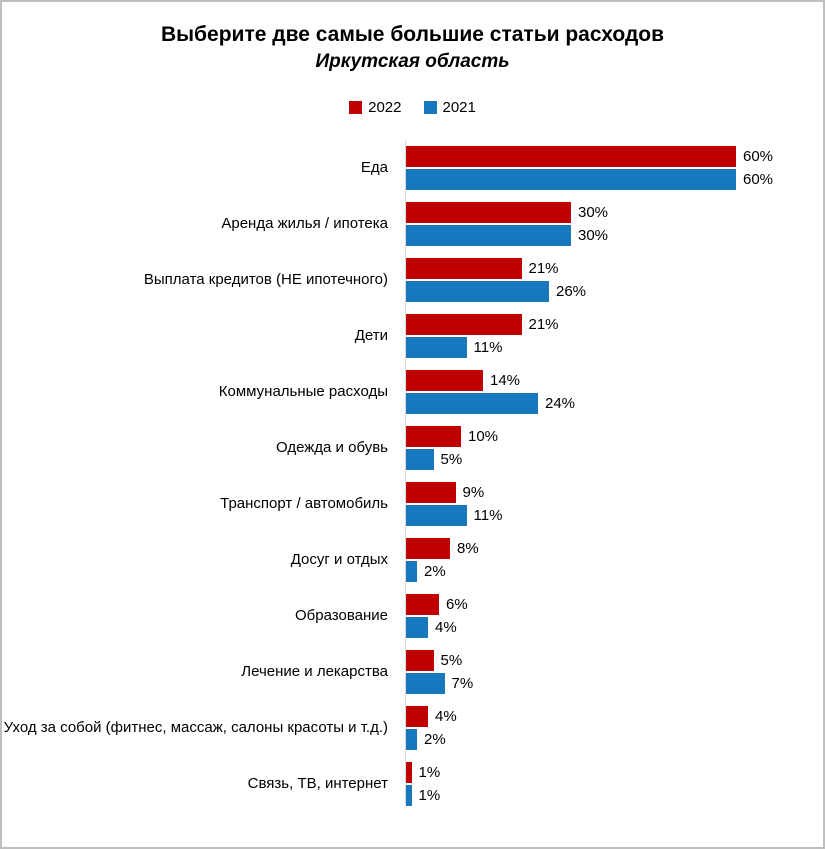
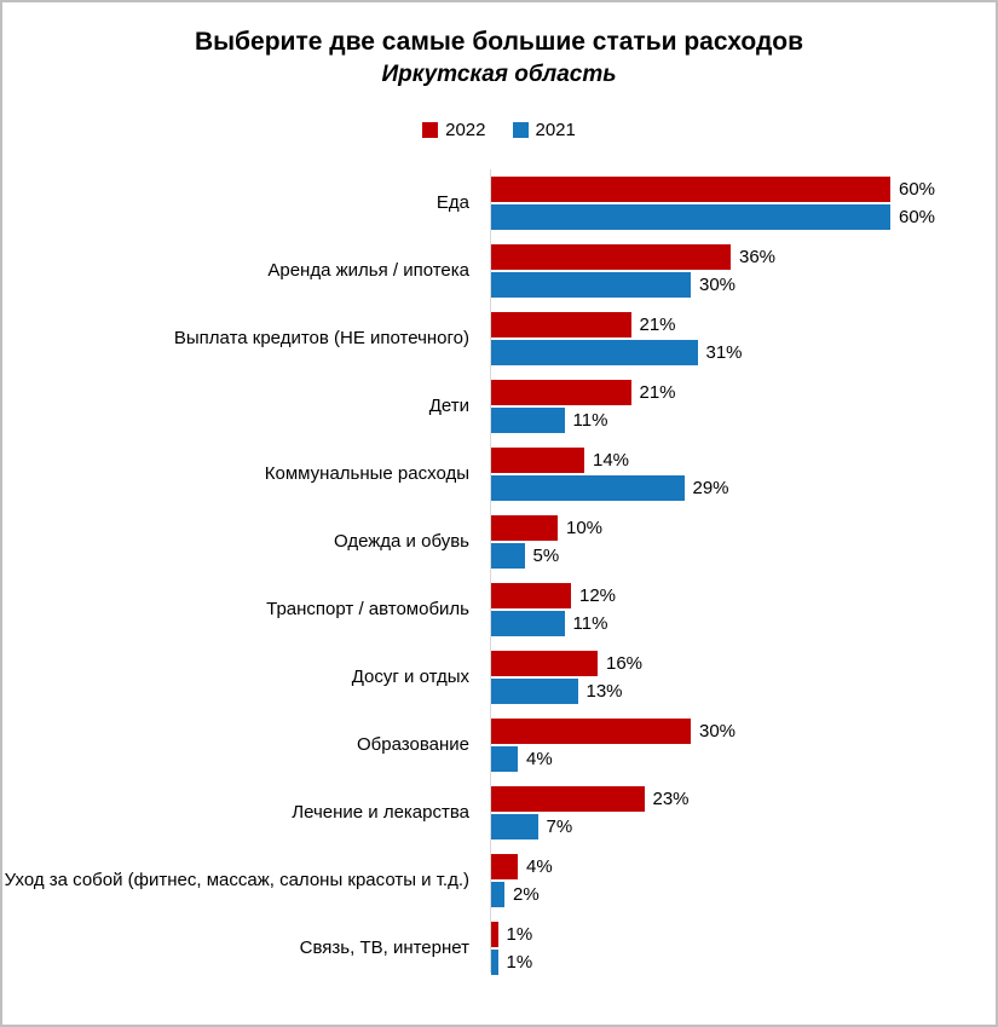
2022/Аренда жилья / ипотека: 30% -> 36%
2021/Выплата кредитов (НЕ ипотечного): 26% -> 31%
2021/Коммунальные расходы: 24% -> 29%
2022/Транспорт / автомобиль: 9% -> 12%
2022/Досуг и отдых: 8% -> 16%
2021/Досуг и отдых: 2% -> 13%
2022/Образование: 6% -> 30%
2022/Лечение и лекарства: 5% -> 23%
